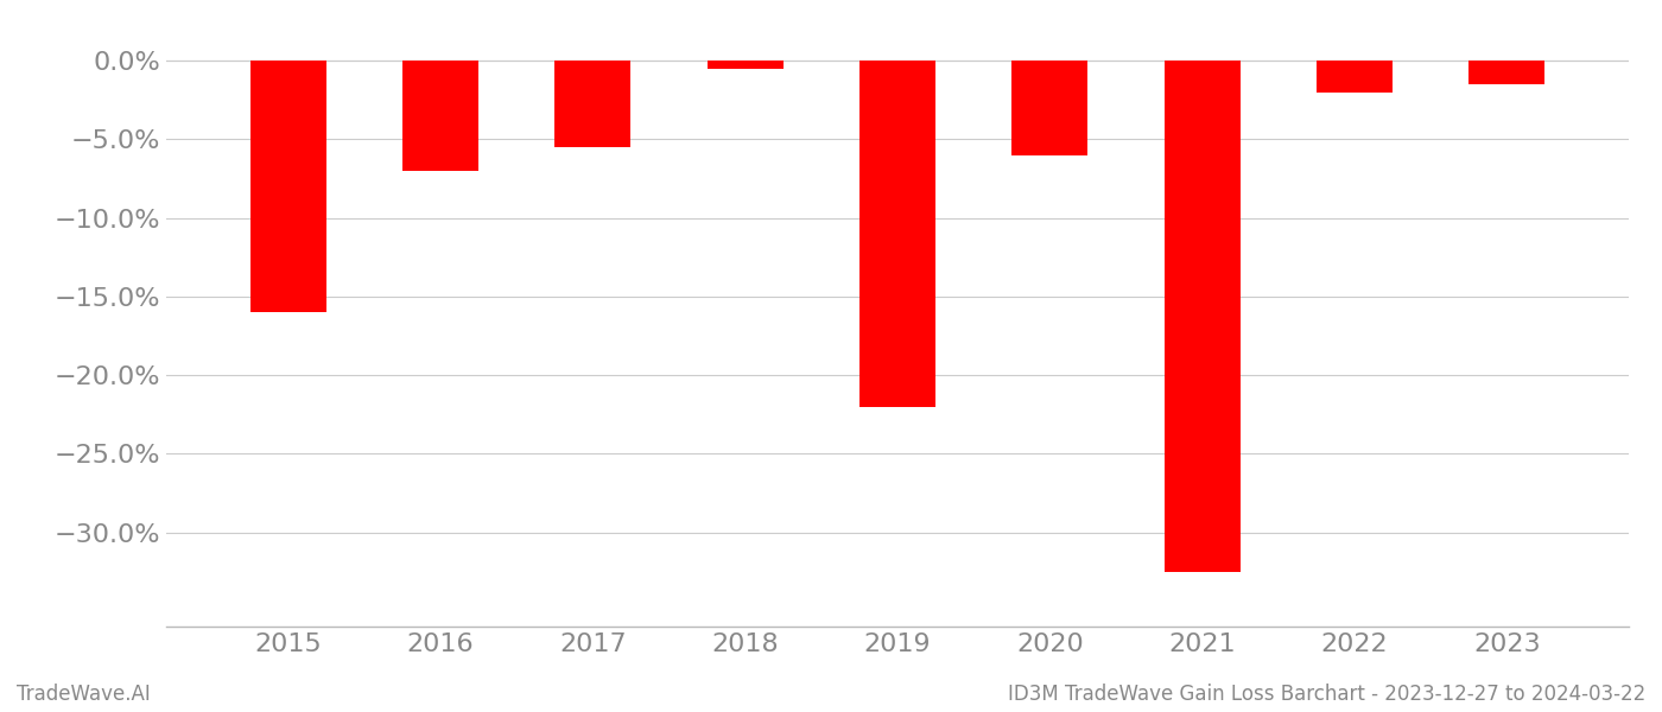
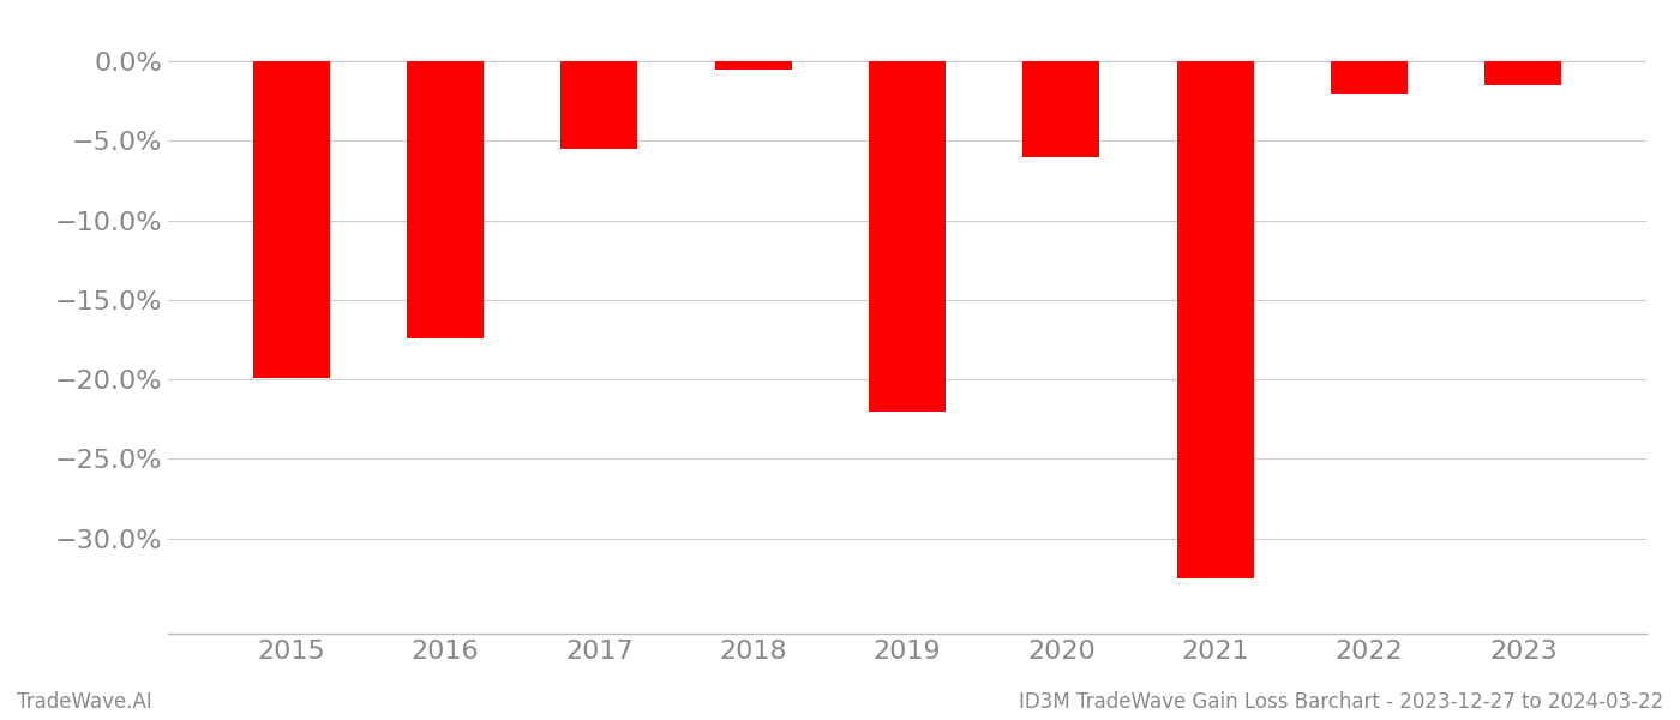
2015: -16.0% -> -19.9%
2016: -7.0% -> -17.4%
